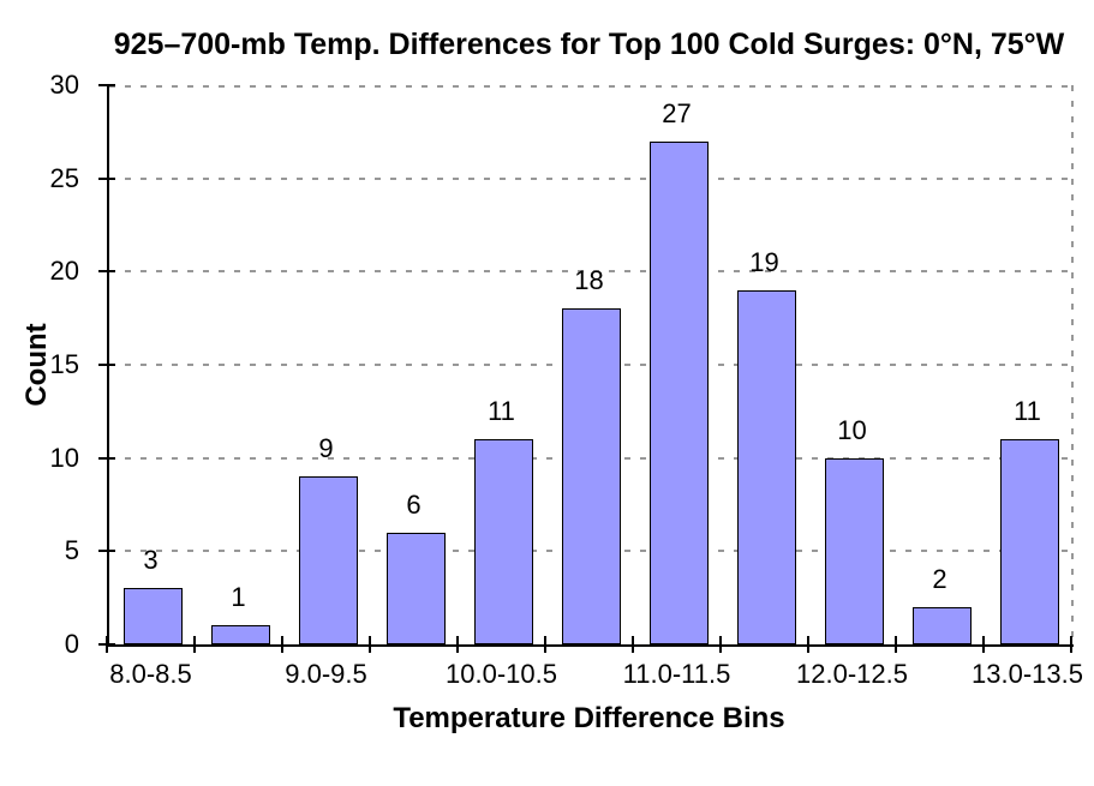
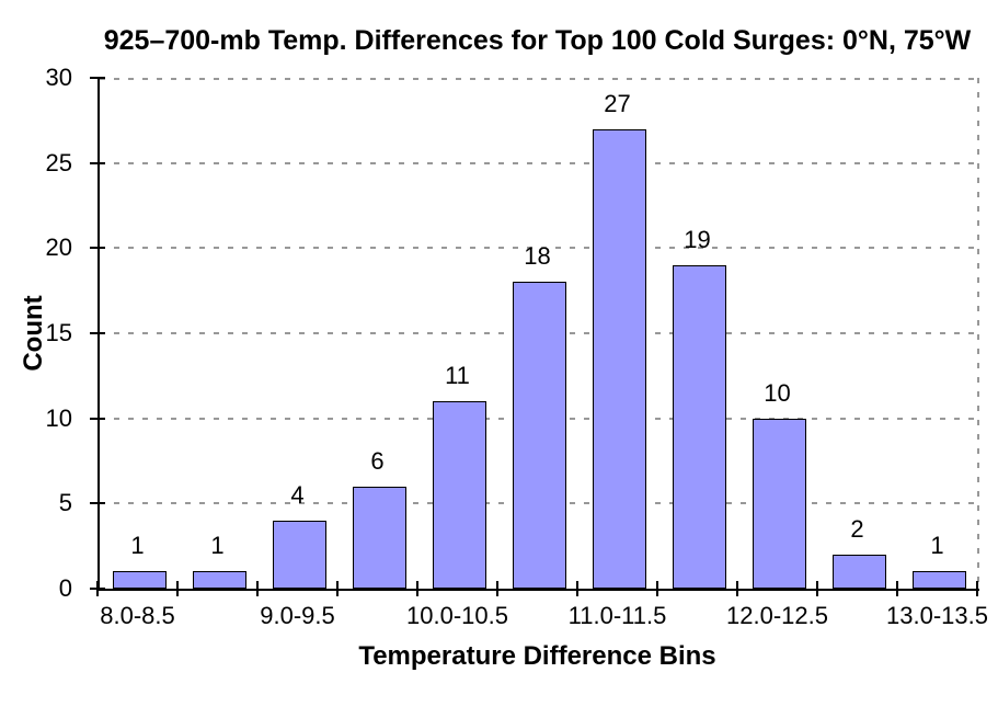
8.0-8.5: 3 -> 1
9.0-9.5: 9 -> 4
13.0-13.5: 11 -> 1
